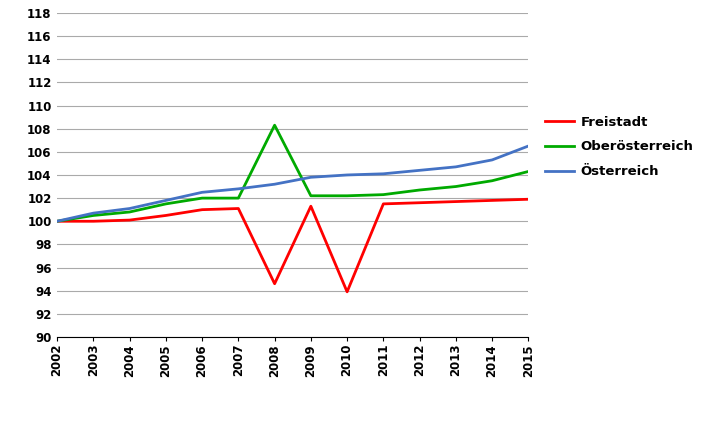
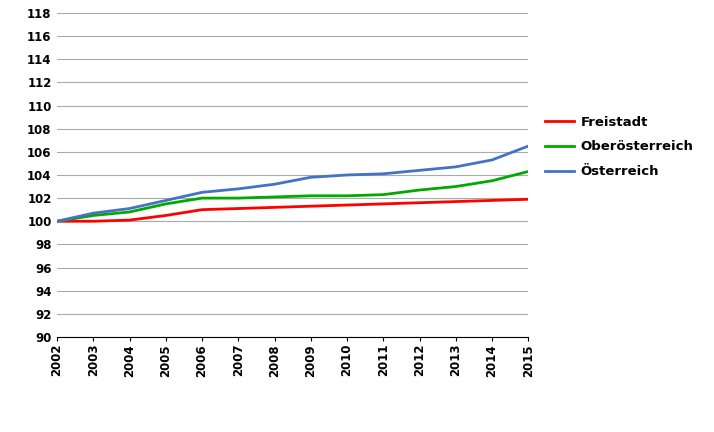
Freistadt/2008: 94.6 -> 101.2
Oberösterreich/2008: 108.3 -> 102.1
Freistadt/2010: 93.9 -> 101.4
